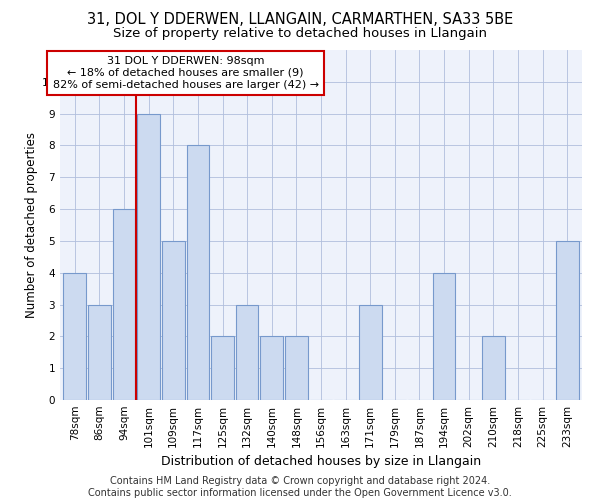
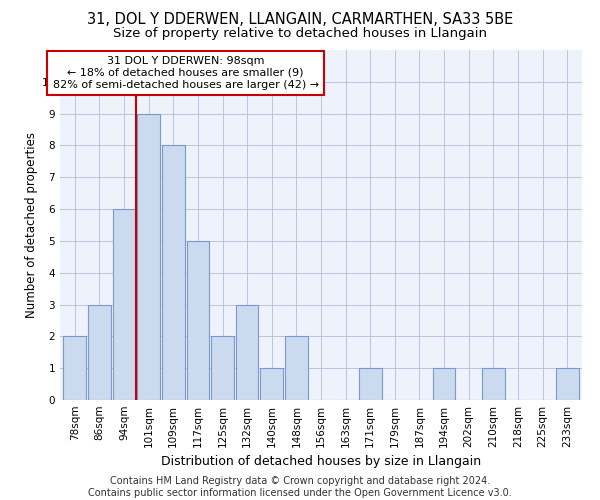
78sqm: 4 -> 2
109sqm: 5 -> 8
117sqm: 8 -> 5
140sqm: 2 -> 1
171sqm: 3 -> 1
194sqm: 4 -> 1
210sqm: 2 -> 1
233sqm: 5 -> 1
